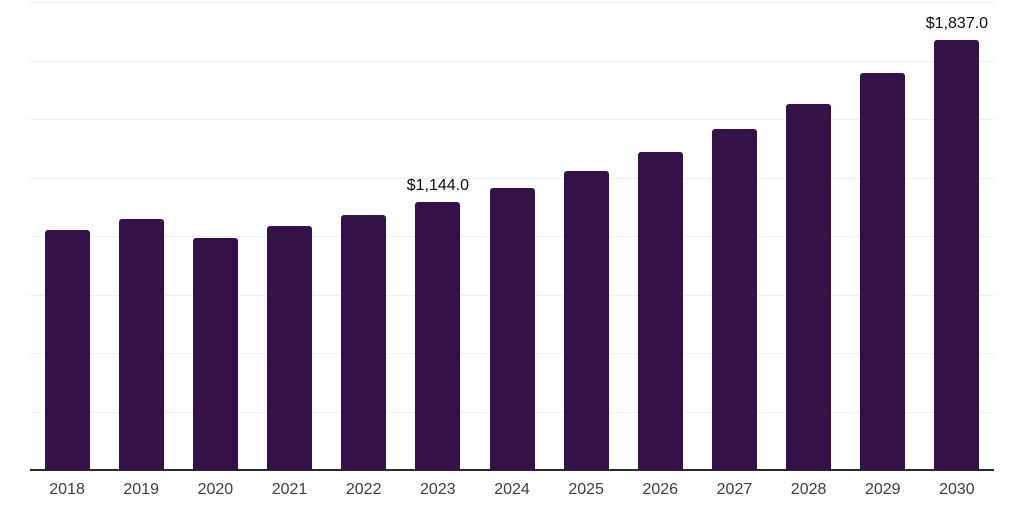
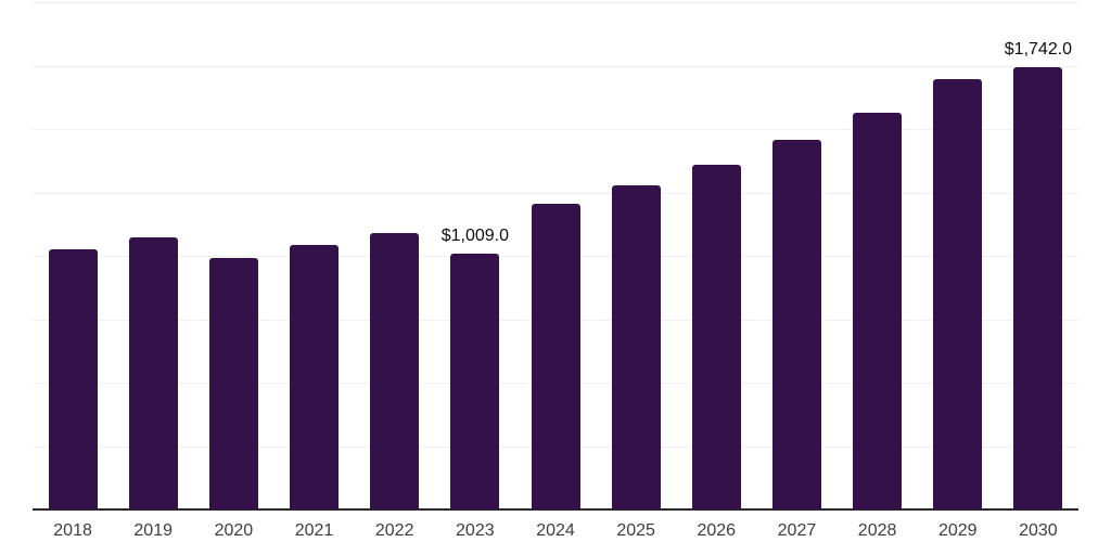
2023: $1,144.0 -> $1,009.0
2030: $1,837.0 -> $1,742.0
